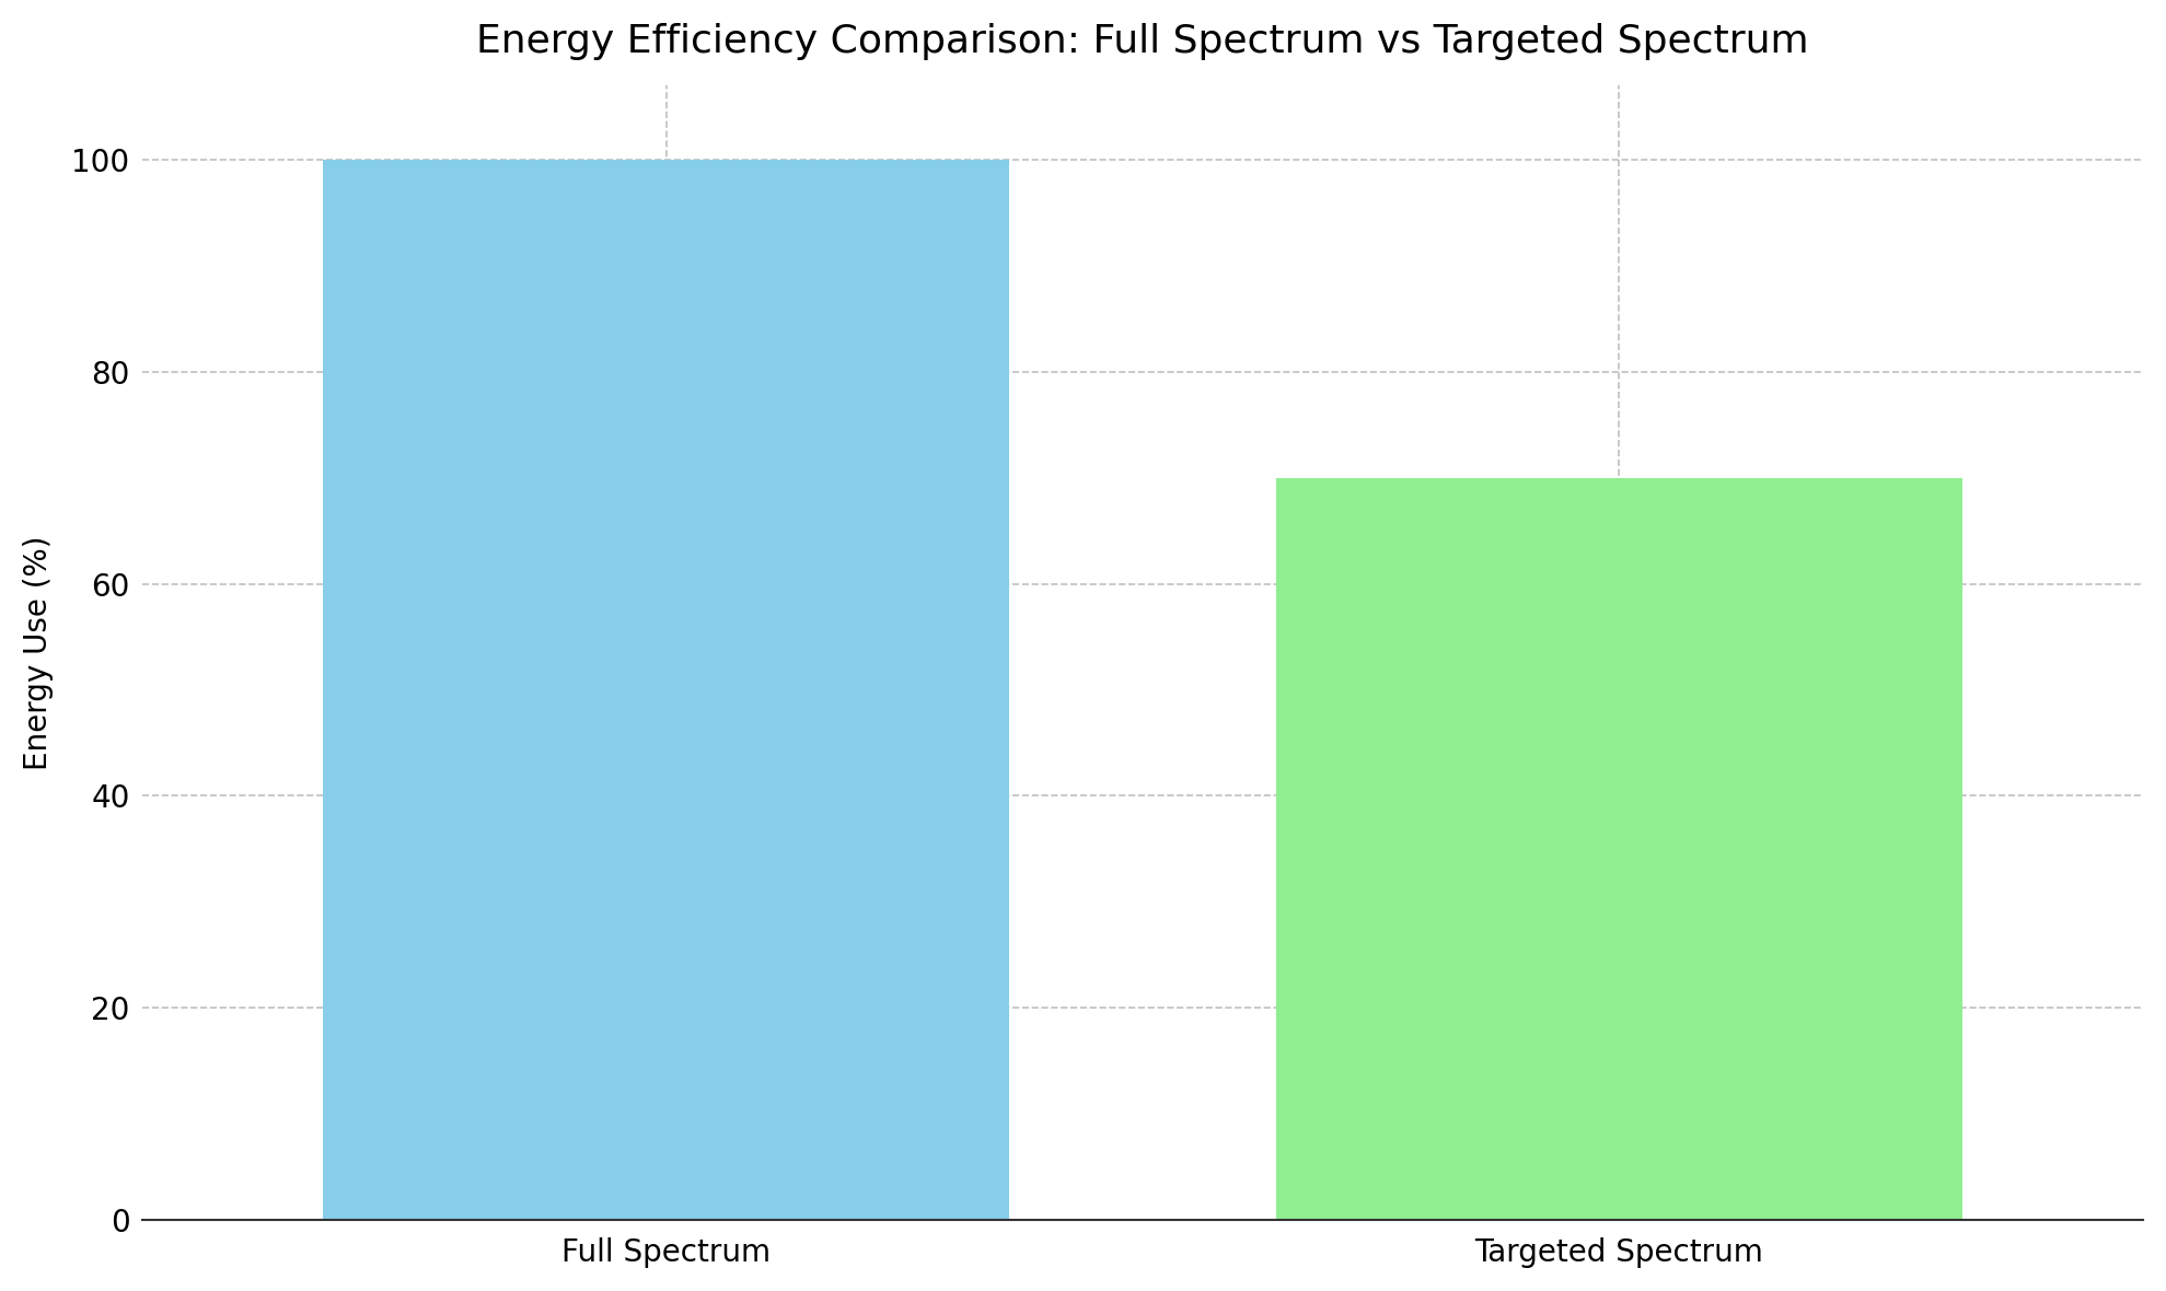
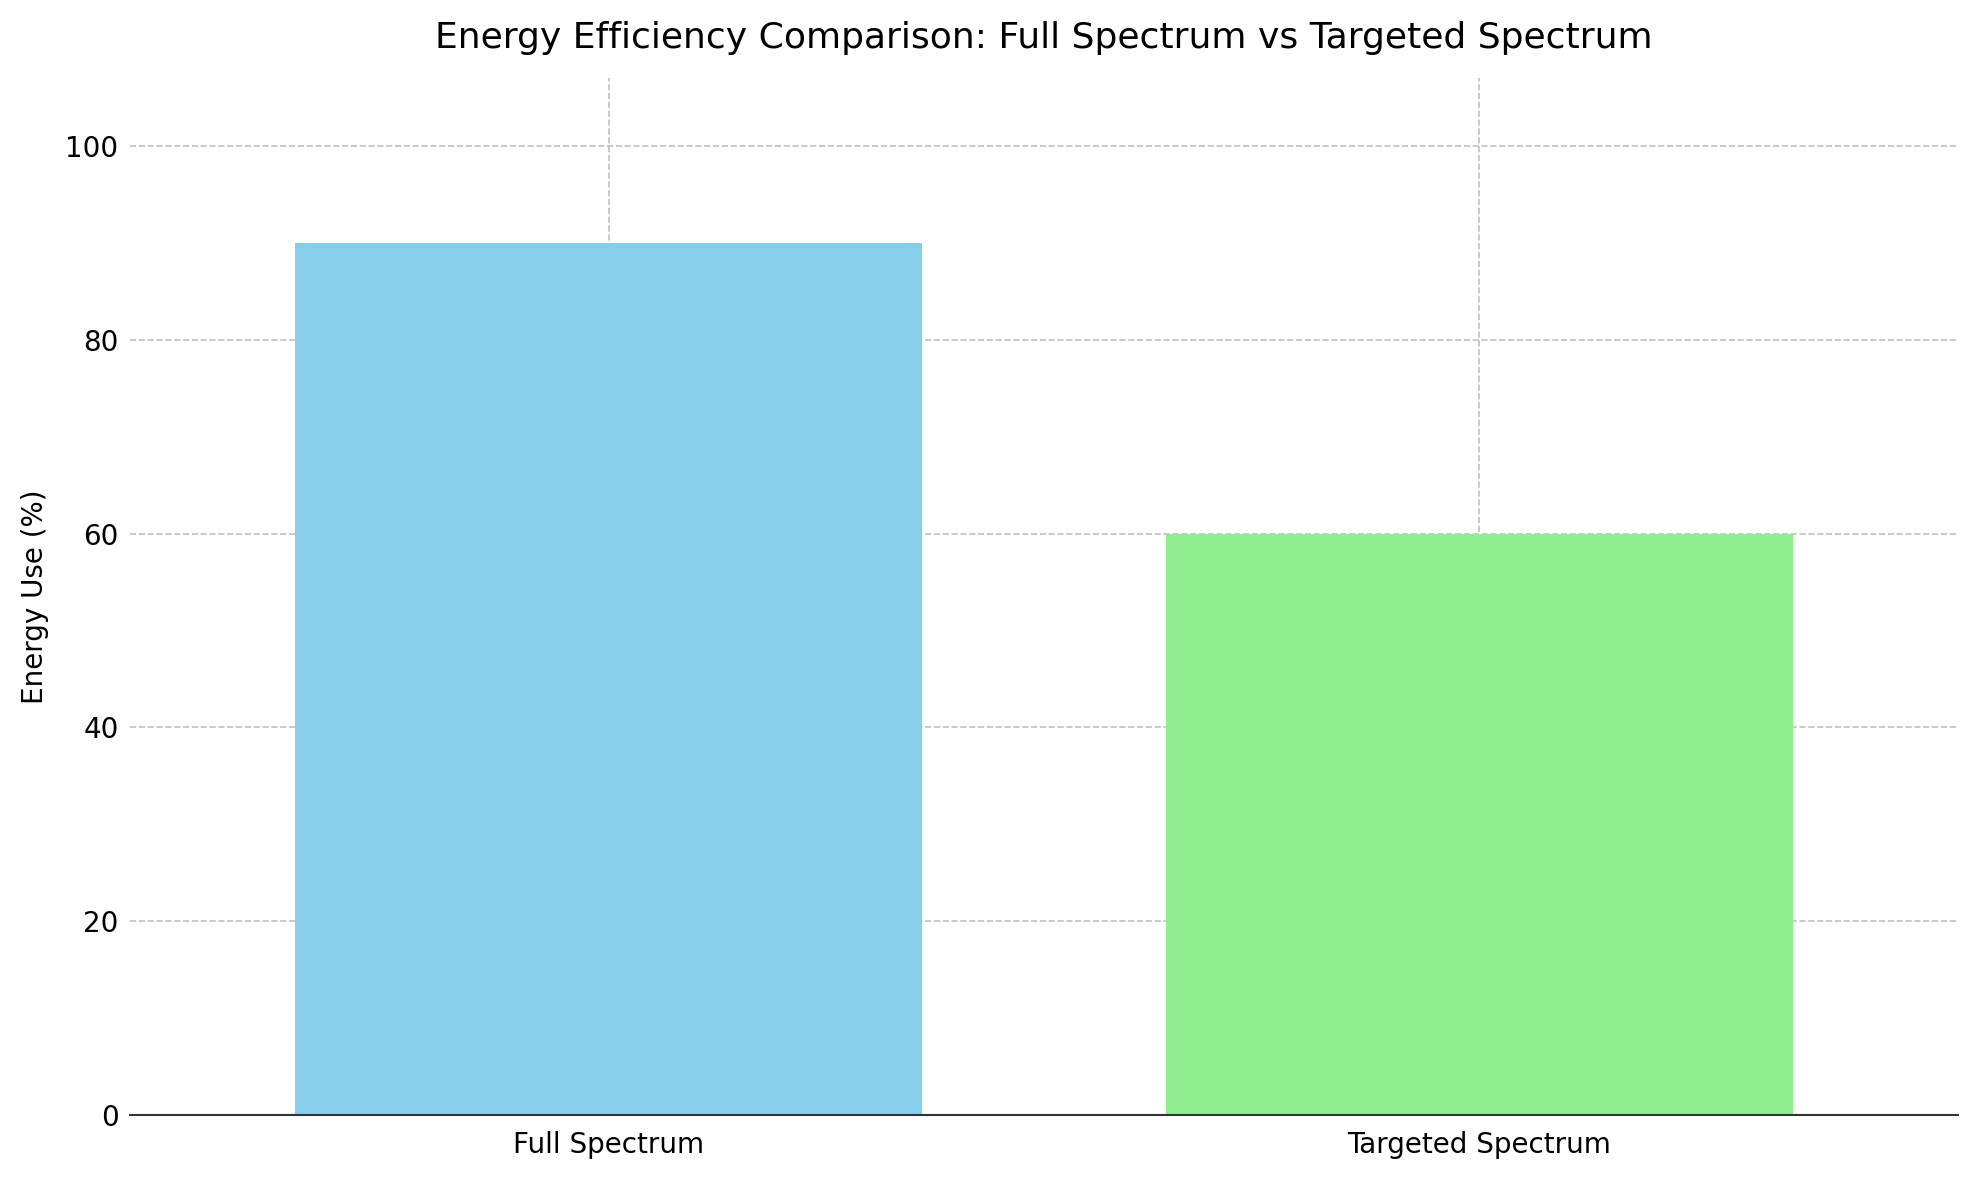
Full Spectrum: 100 -> 90
Targeted Spectrum: 70 -> 60
